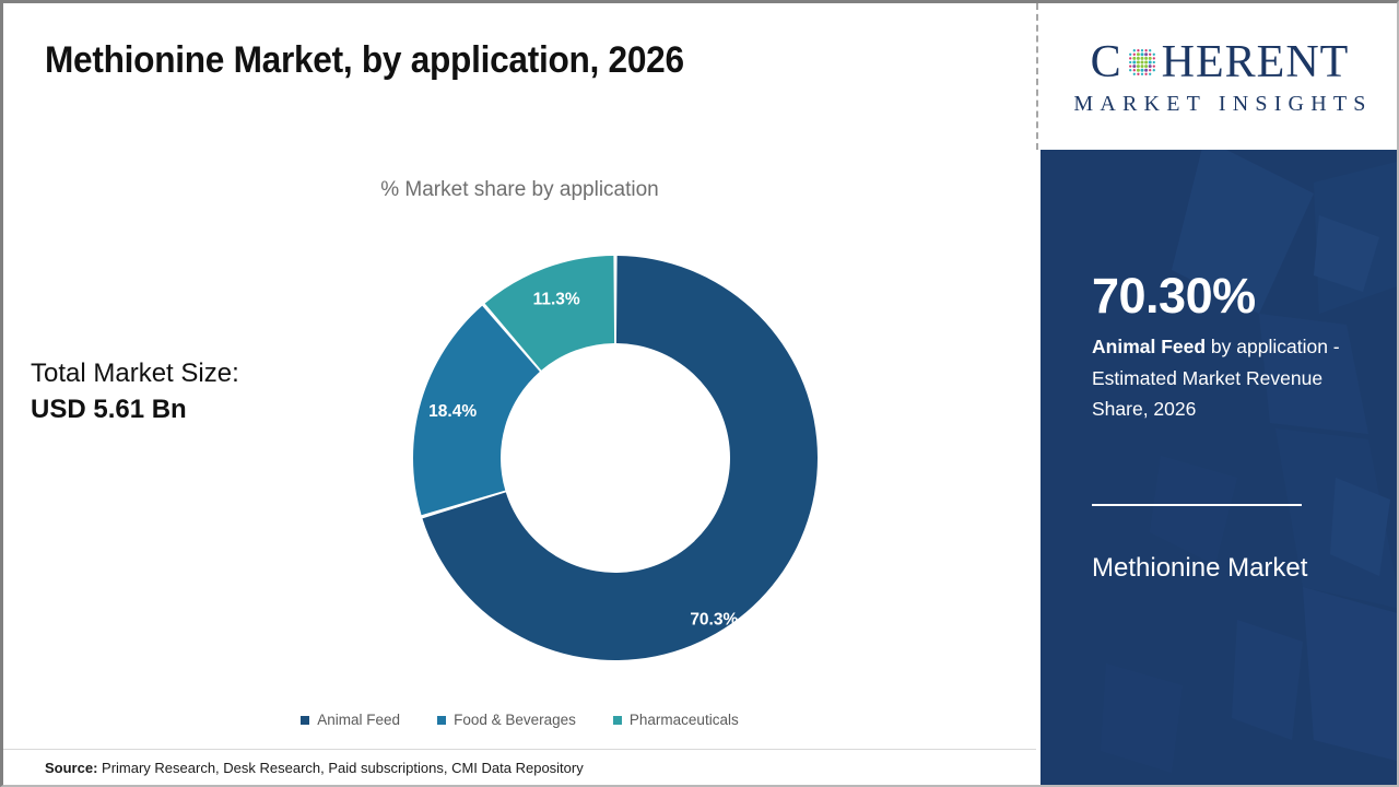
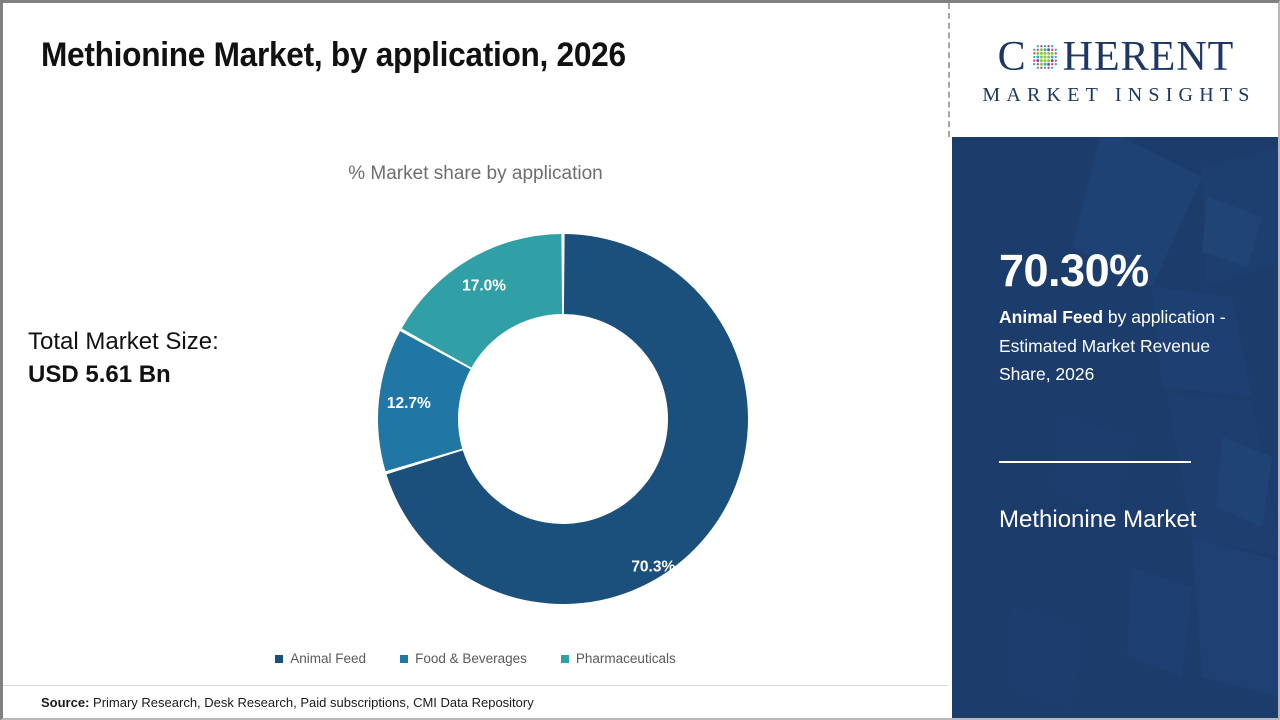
Food & Beverages: 18.4% -> 12.7%
Pharmaceuticals: 11.3% -> 17.0%
